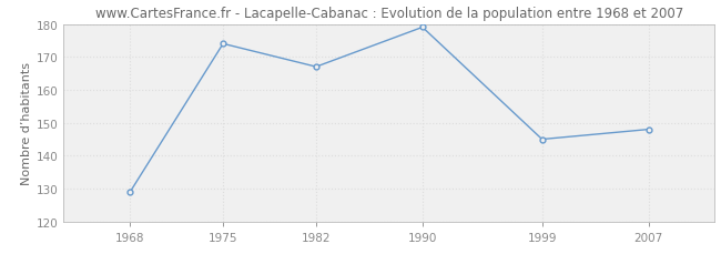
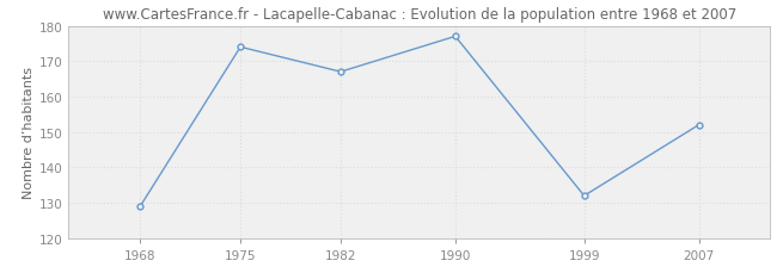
1990: 179 -> 177
1999: 145 -> 132
2007: 148 -> 152
